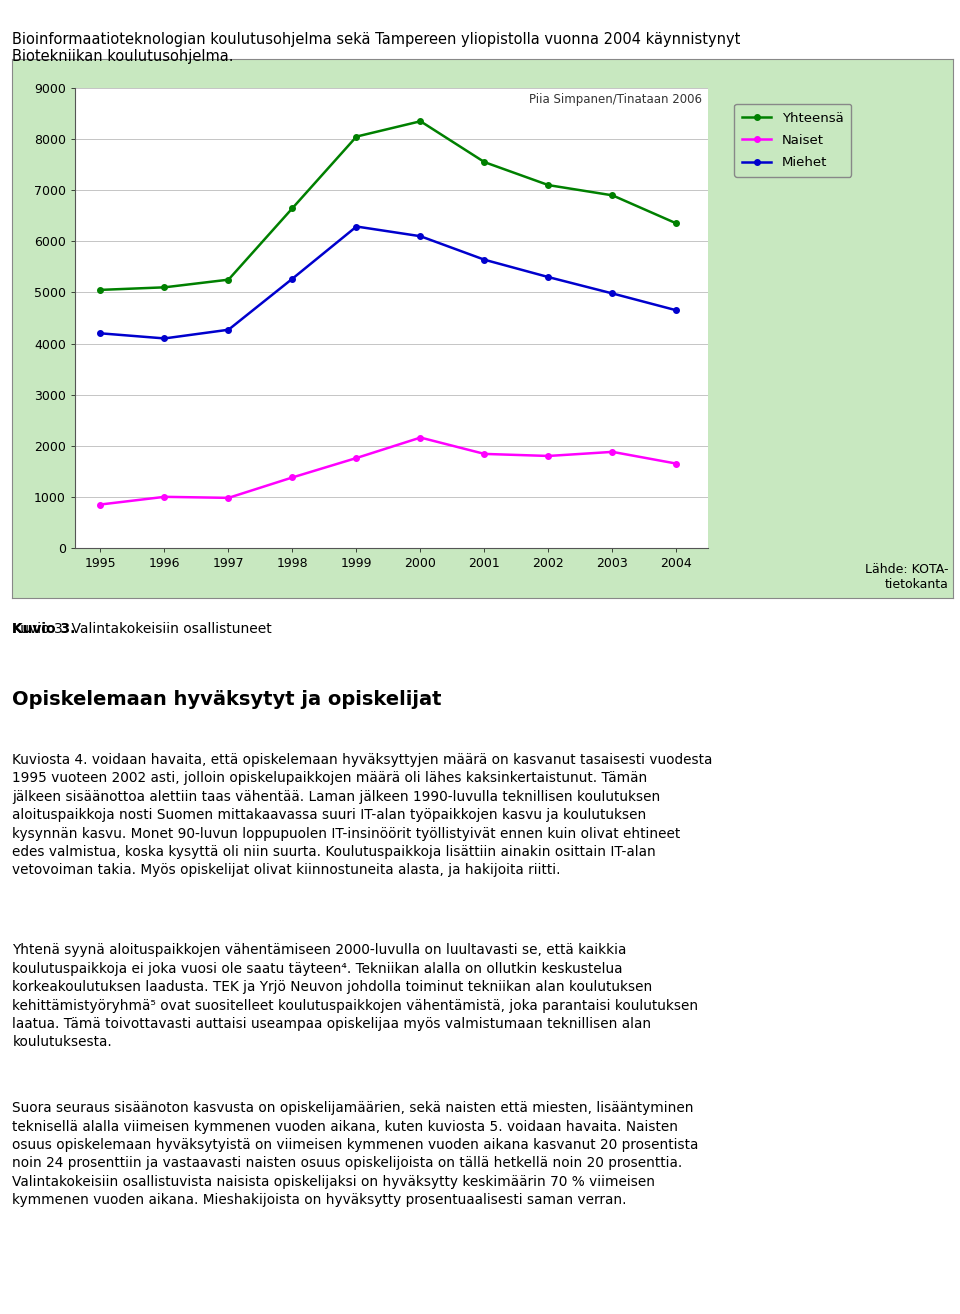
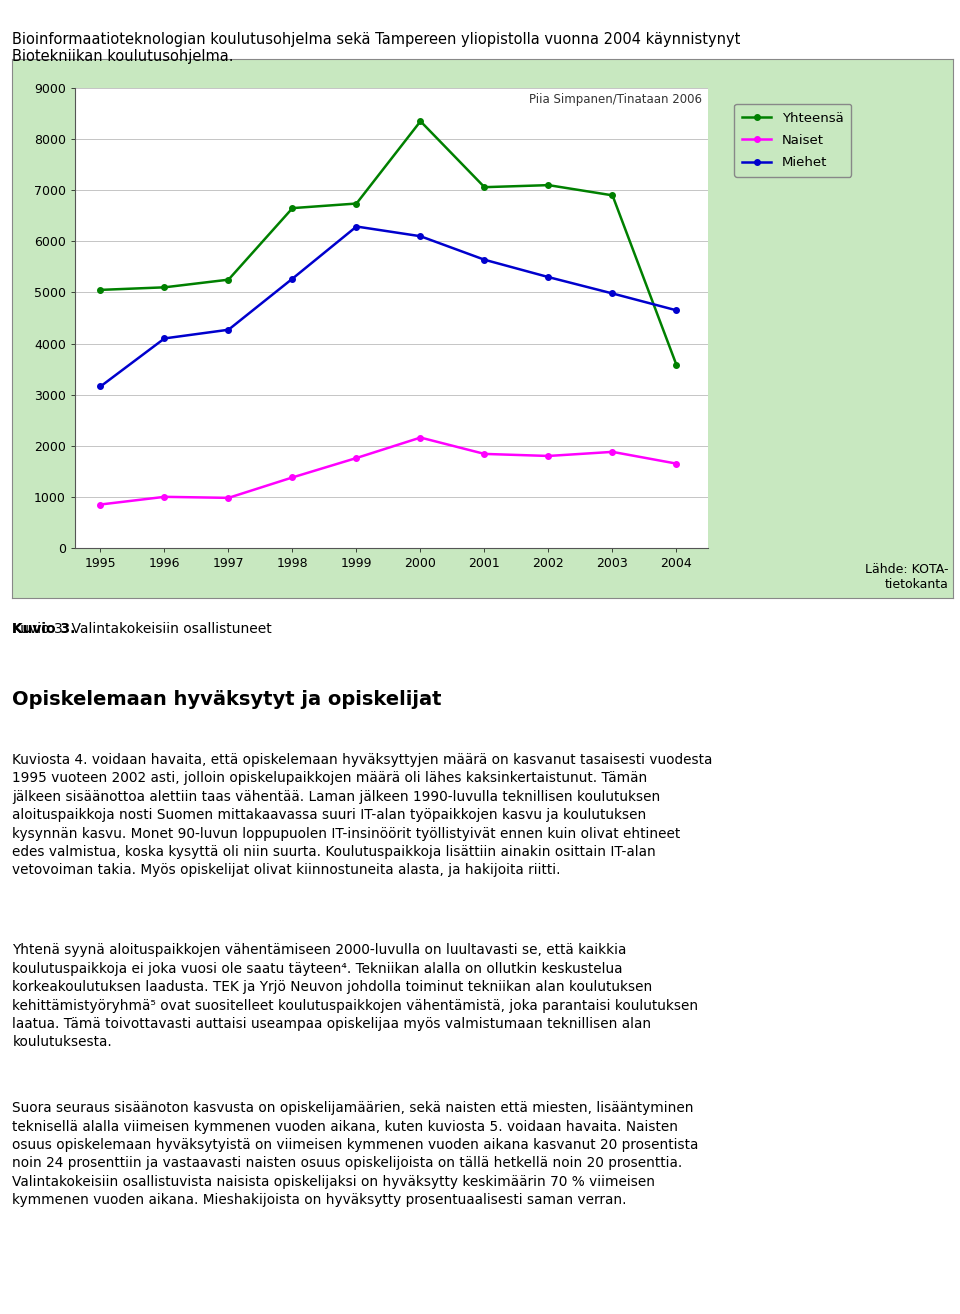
Miehet/1995: 4200 -> 3160
Yhteensä/1999: 8050 -> 6740
Yhteensä/2001: 7550 -> 7060
Yhteensä/2004: 6350 -> 3580
